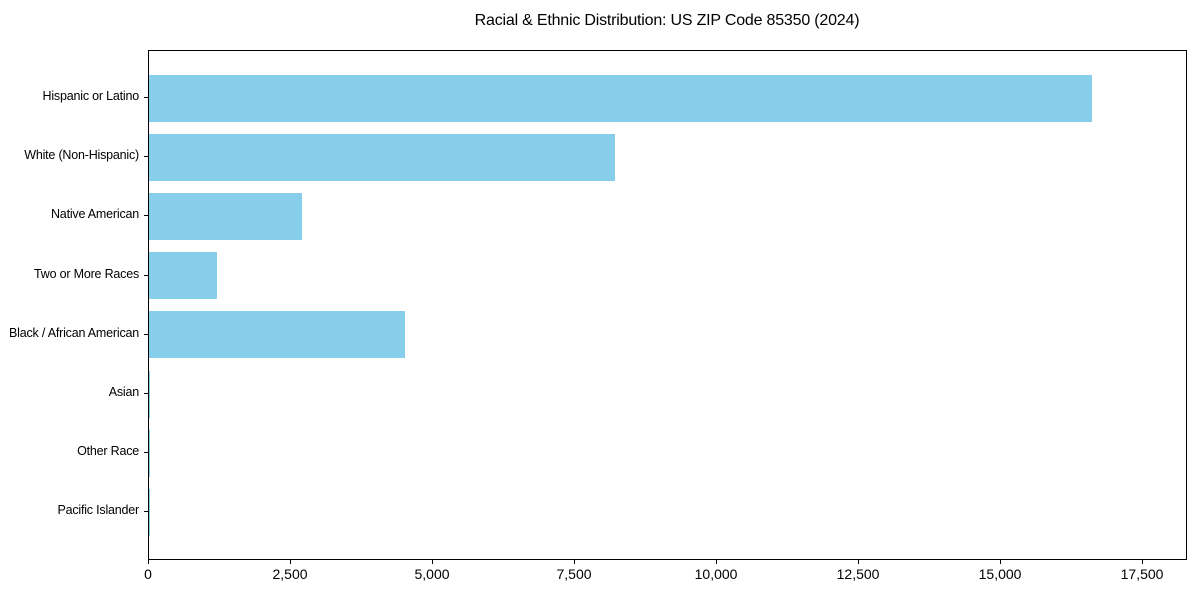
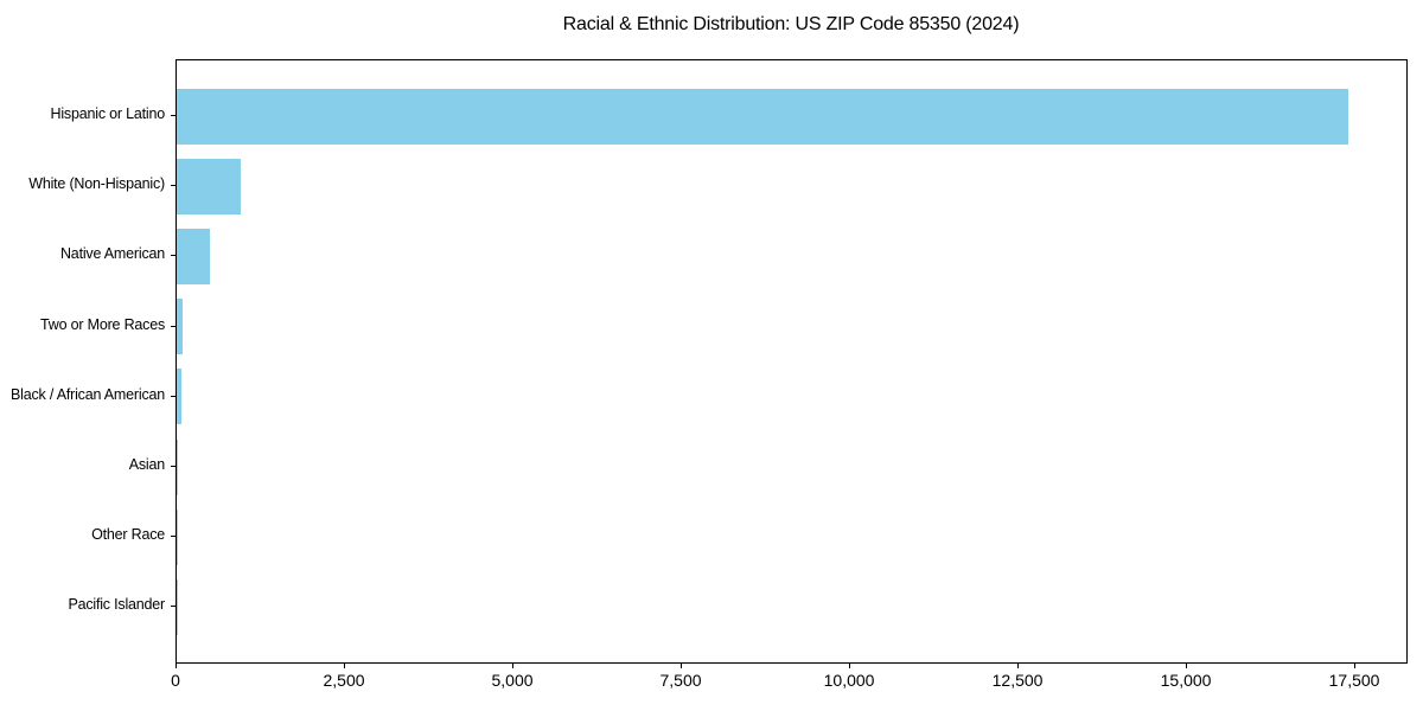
Hispanic or Latino: 16600 -> 17400
White (Non-Hispanic): 8200 -> 900
Native American: 2700 -> 500
Two or More Races: 1200 -> 100
Black / African American: 4500 -> 100
